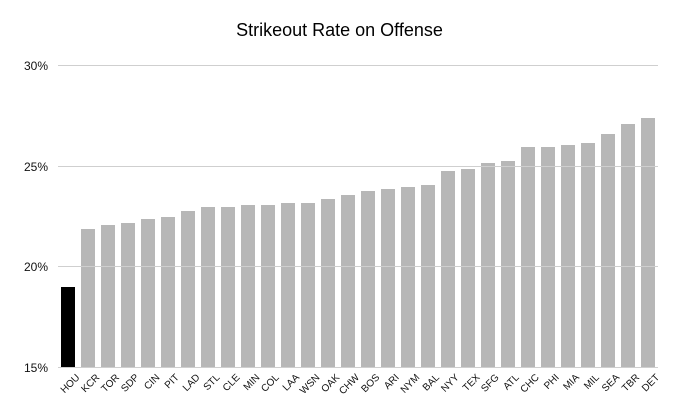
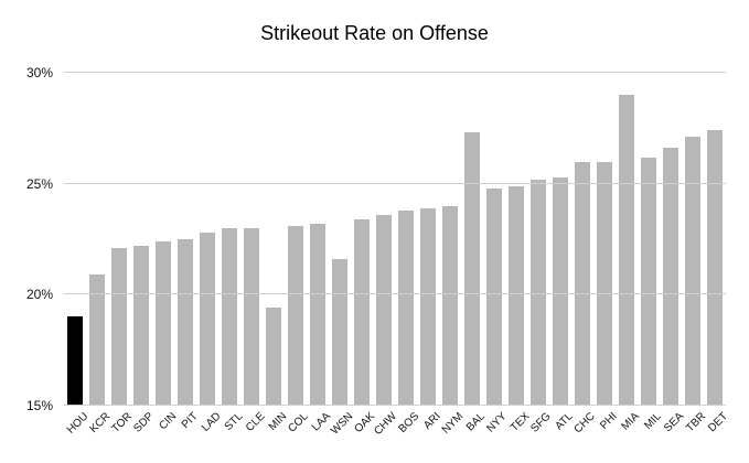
KCR: 21.9% -> 20.9%
MIN: 23.1% -> 19.4%
WSN: 23.2% -> 21.6%
BAL: 24.1% -> 27.3%
MIA: 26.1% -> 29.0%
